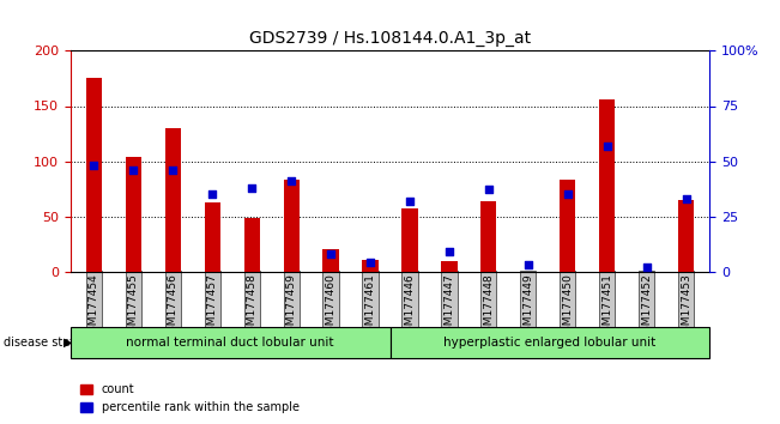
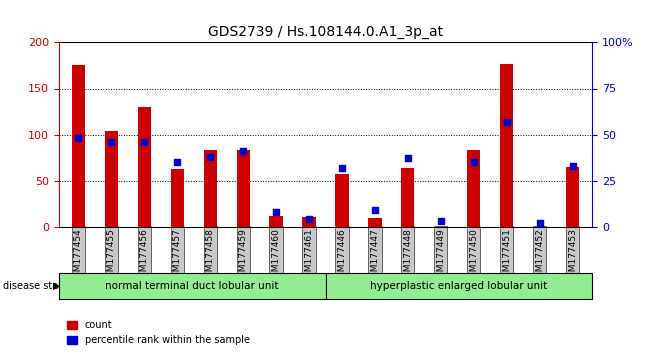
count/GSM177458: 48 -> 83
count/GSM177460: 20 -> 12
count/GSM177451: 156 -> 177
